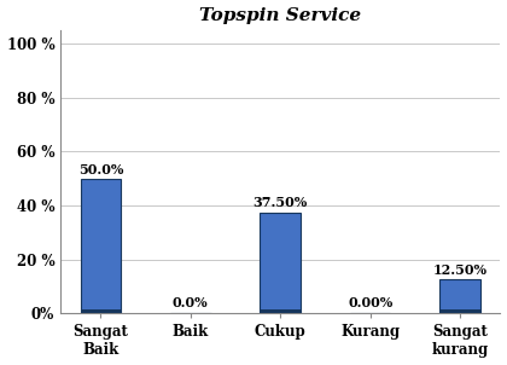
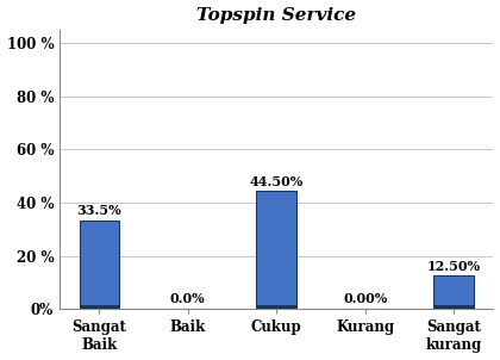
Sangat Baik: 50.0% -> 33.5%
Cukup: 37.50% -> 44.50%
